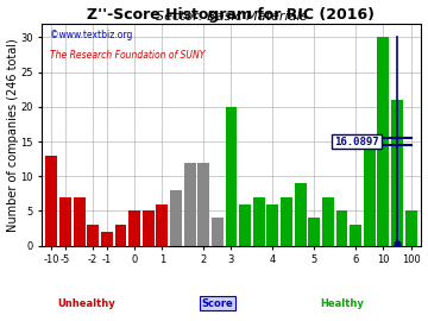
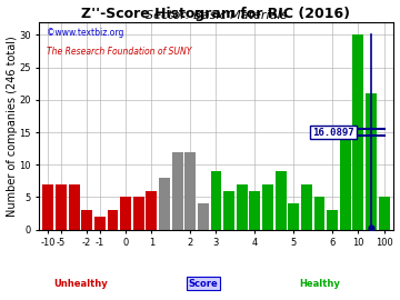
-10: 13 -> 7
3: 20 -> 9
